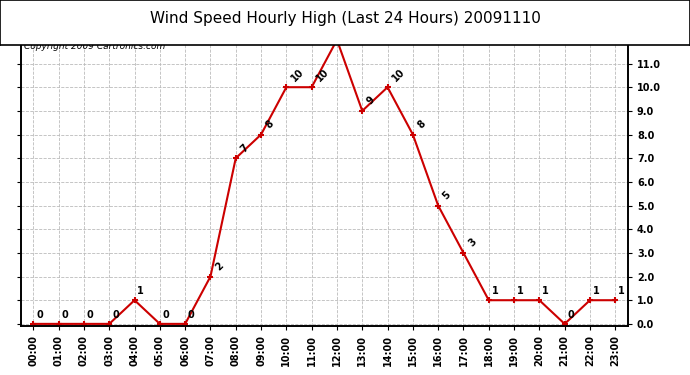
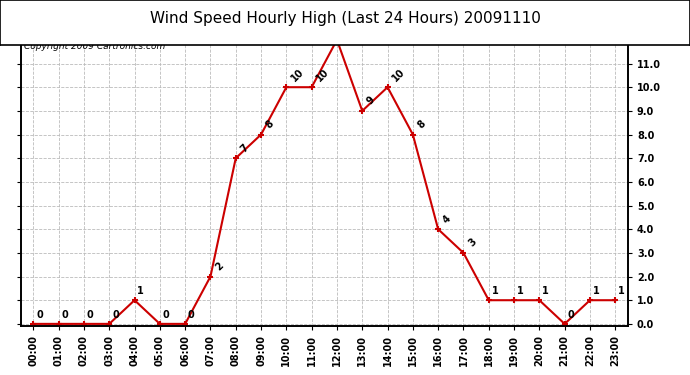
16:00: 5 -> 4
